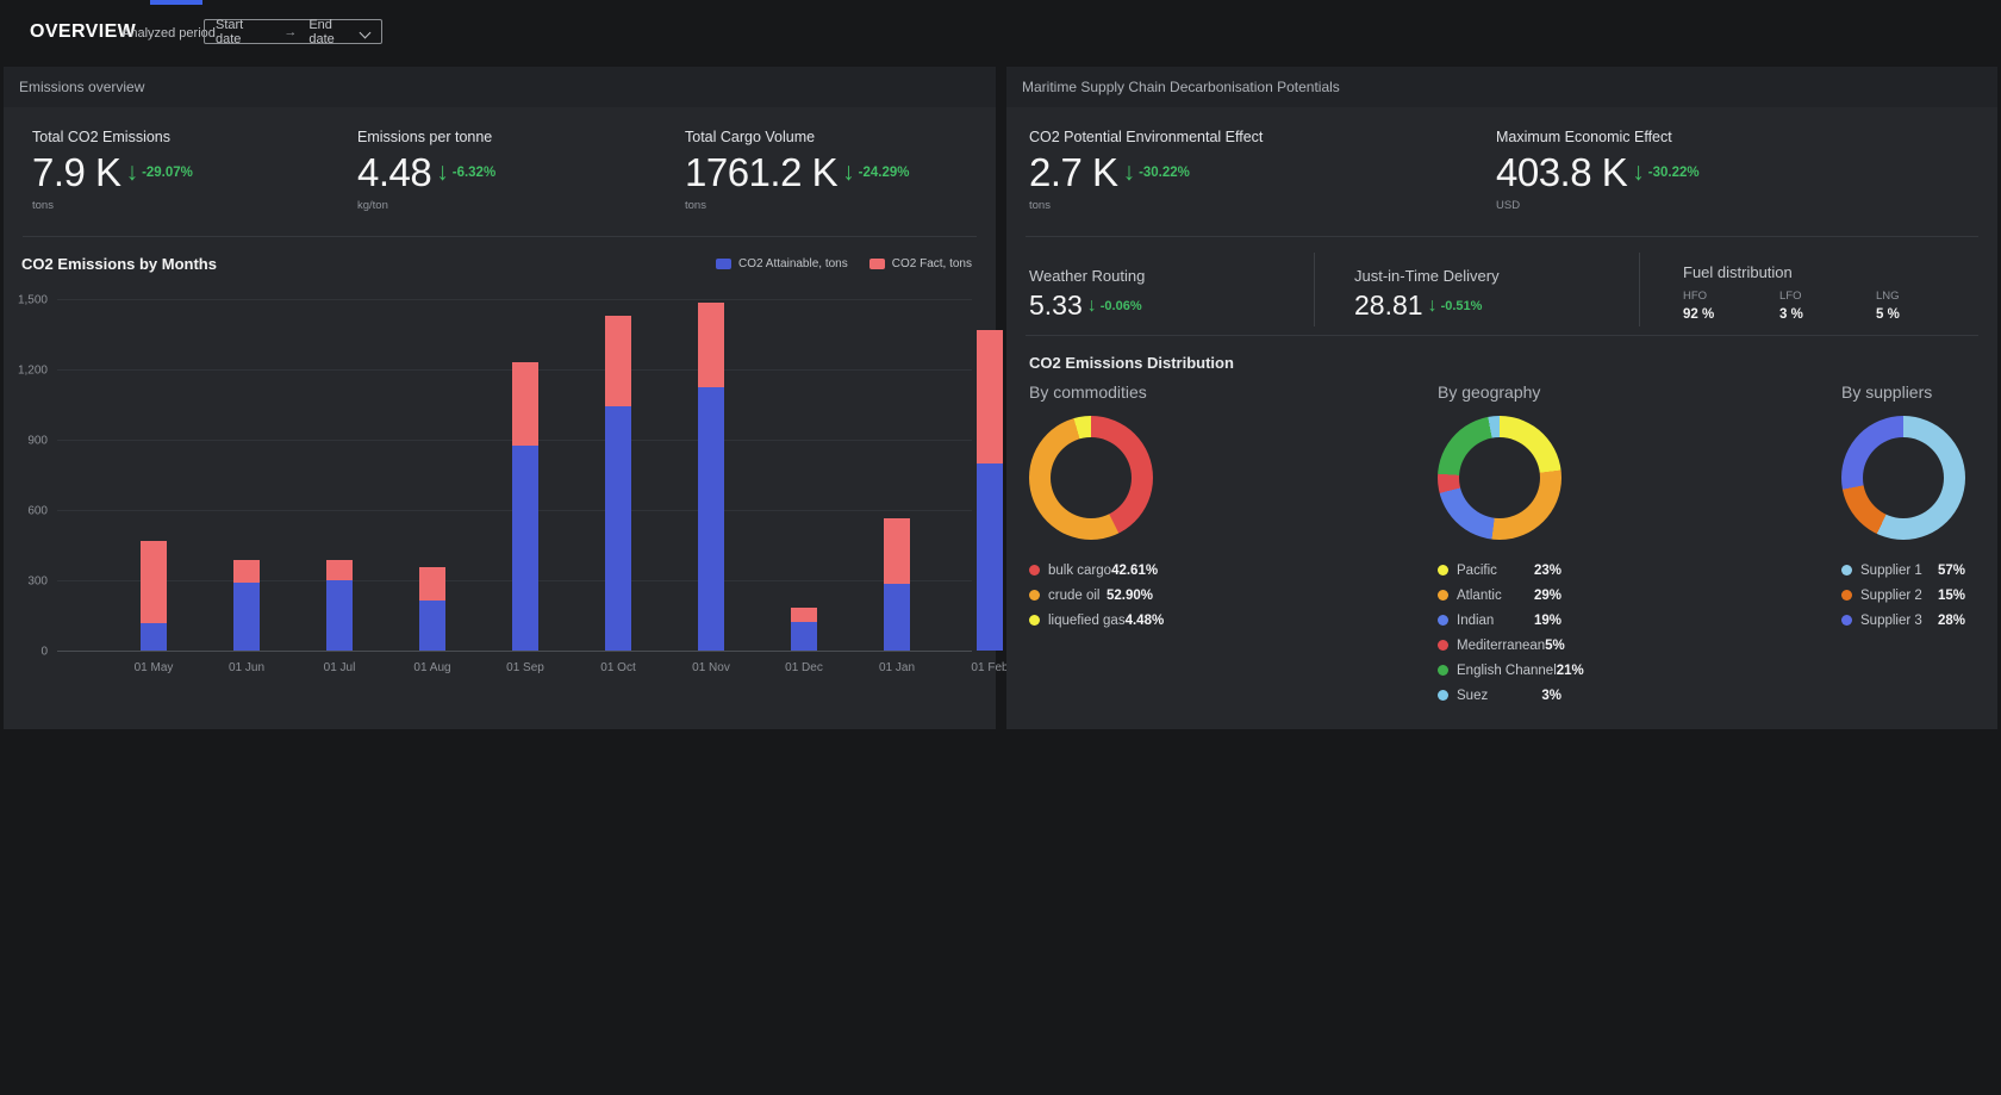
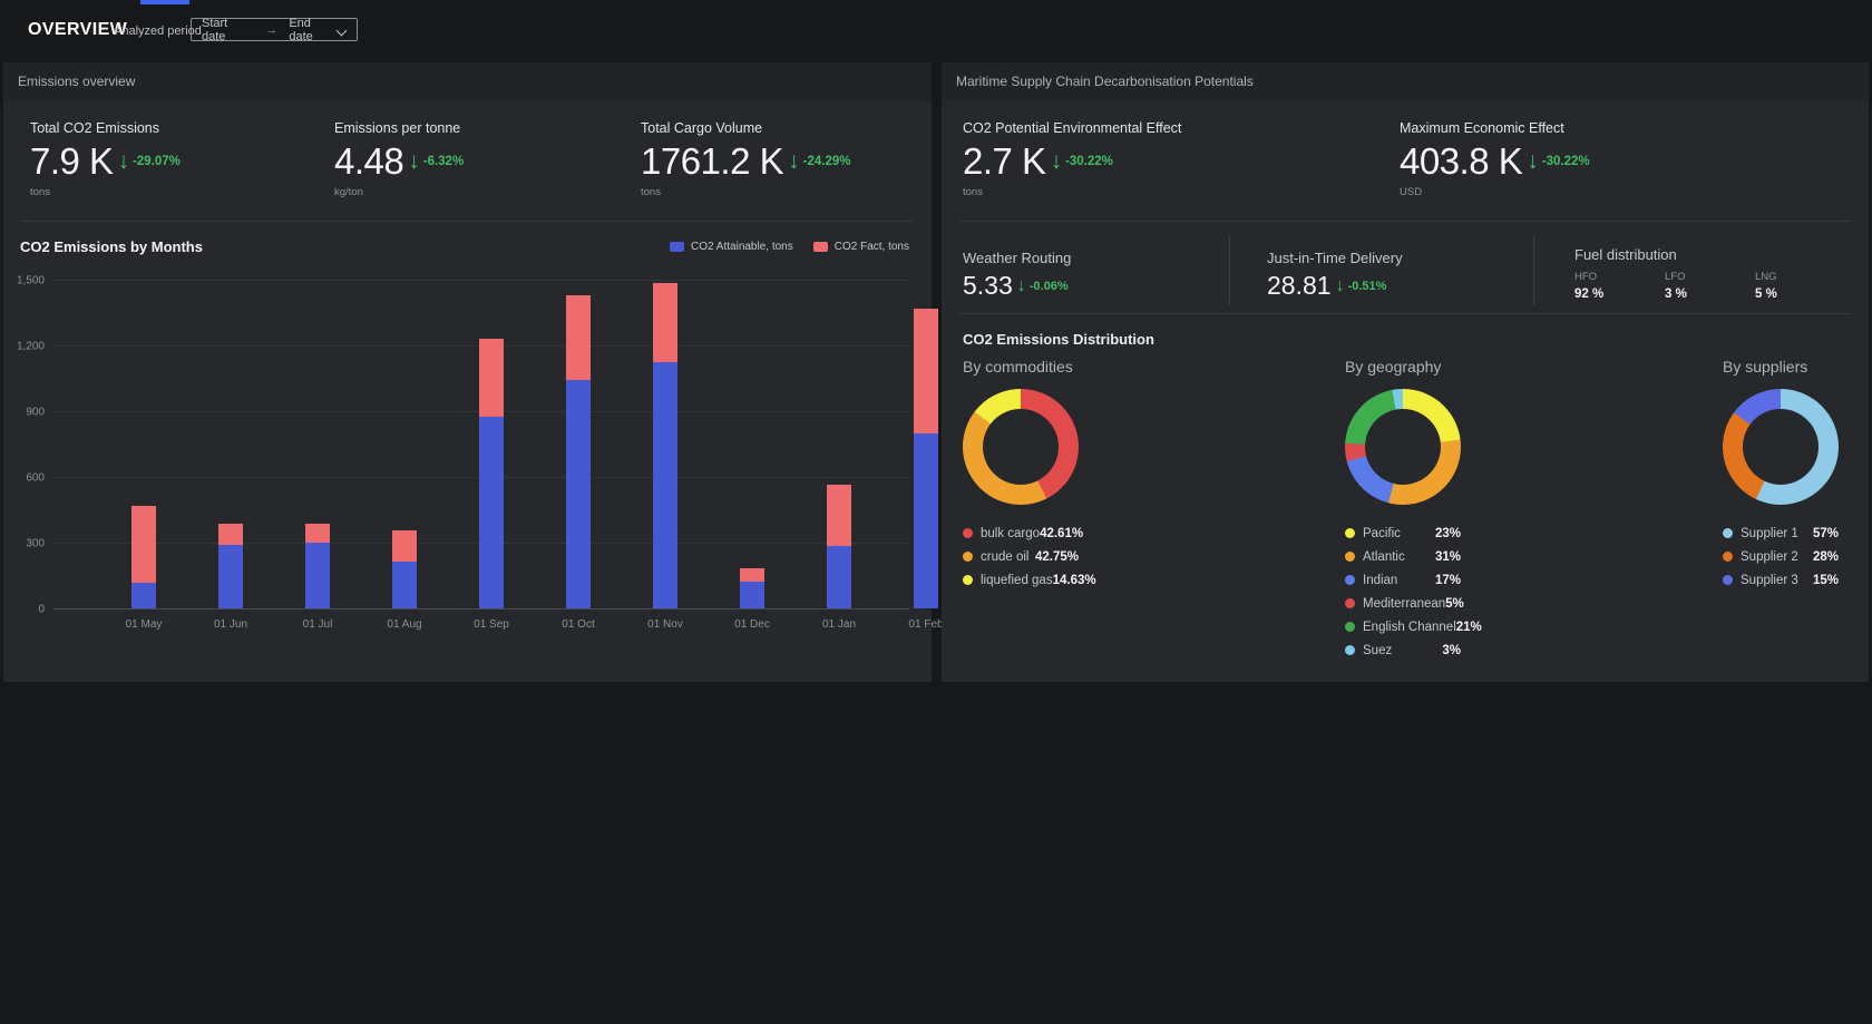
By commodities/crude oil: 52.90% -> 42.75%
By commodities/liquefied gas: 4.48% -> 14.63%
By geography/Atlantic: 29% -> 31%
By geography/Indian: 19% -> 17%
By suppliers/Supplier 2: 15% -> 28%
By suppliers/Supplier 3: 28% -> 15%
